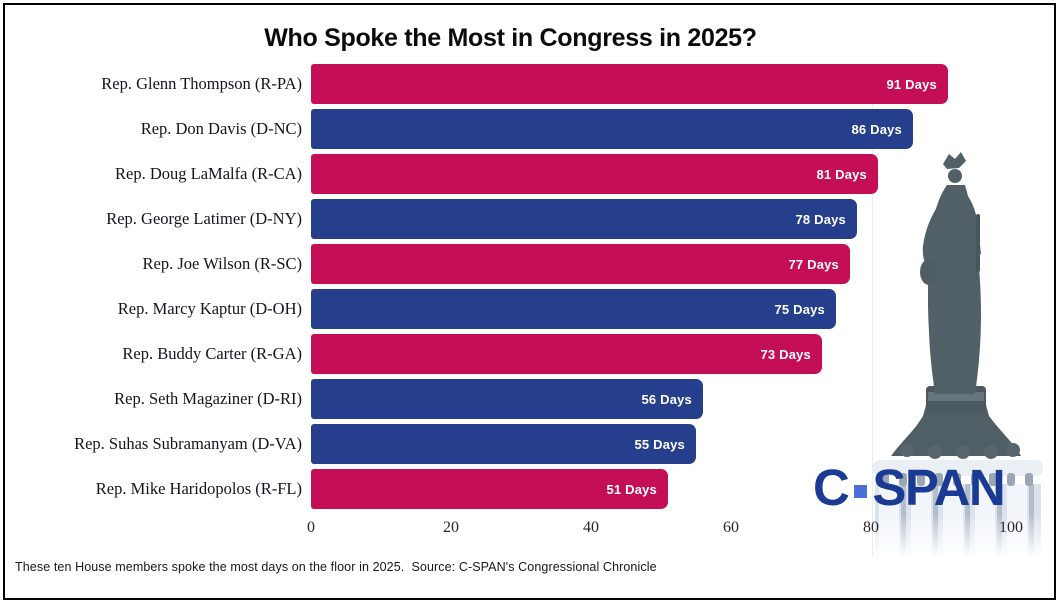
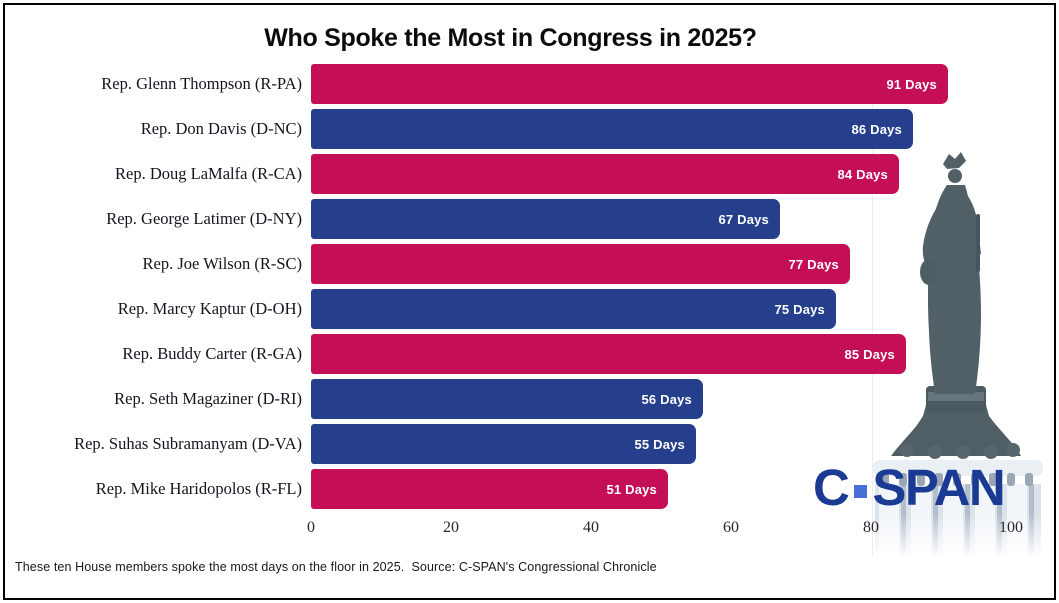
Rep. Doug LaMalfa (R-CA): 81 -> 84
Rep. George Latimer (D-NY): 78 -> 67
Rep. Buddy Carter (R-GA): 73 -> 85
